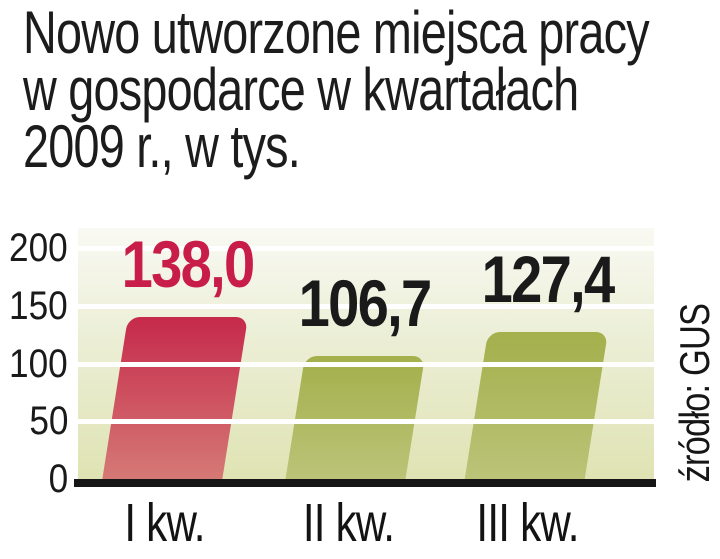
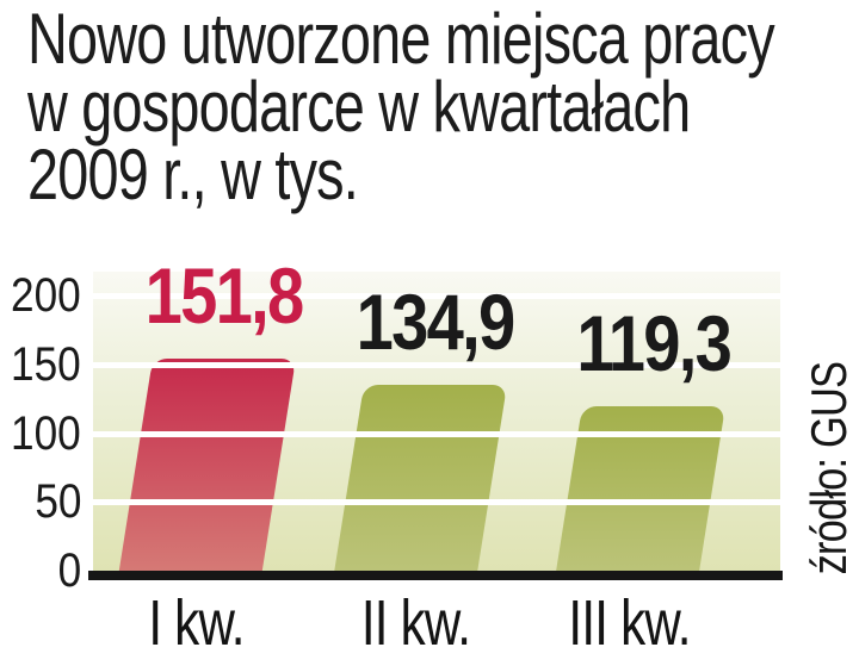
I kw.: 138,0 -> 151,8
II kw.: 106,7 -> 134,9
III kw.: 127,4 -> 119,3
